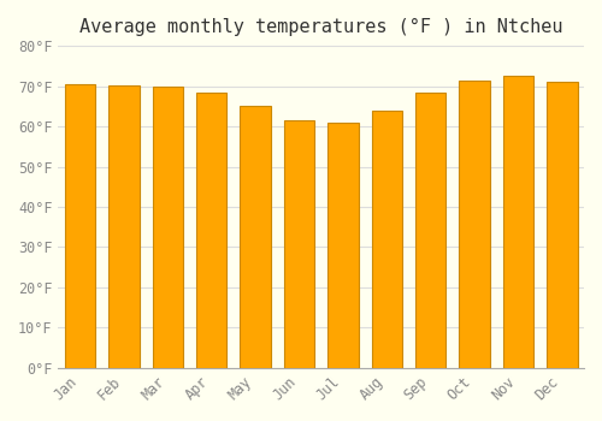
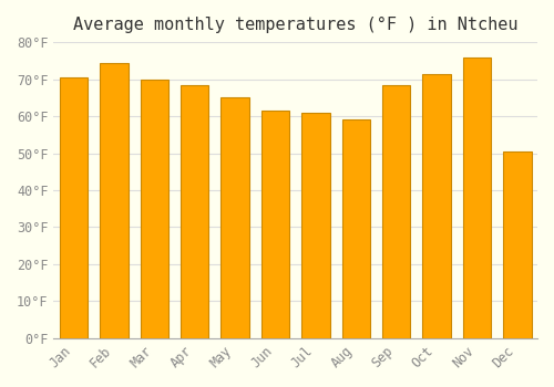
Feb: 70.3°F -> 74.5°F
Aug: 64.0°F -> 59.0°F
Nov: 72.5°F -> 76.0°F
Dec: 71.0°F -> 50.5°F
